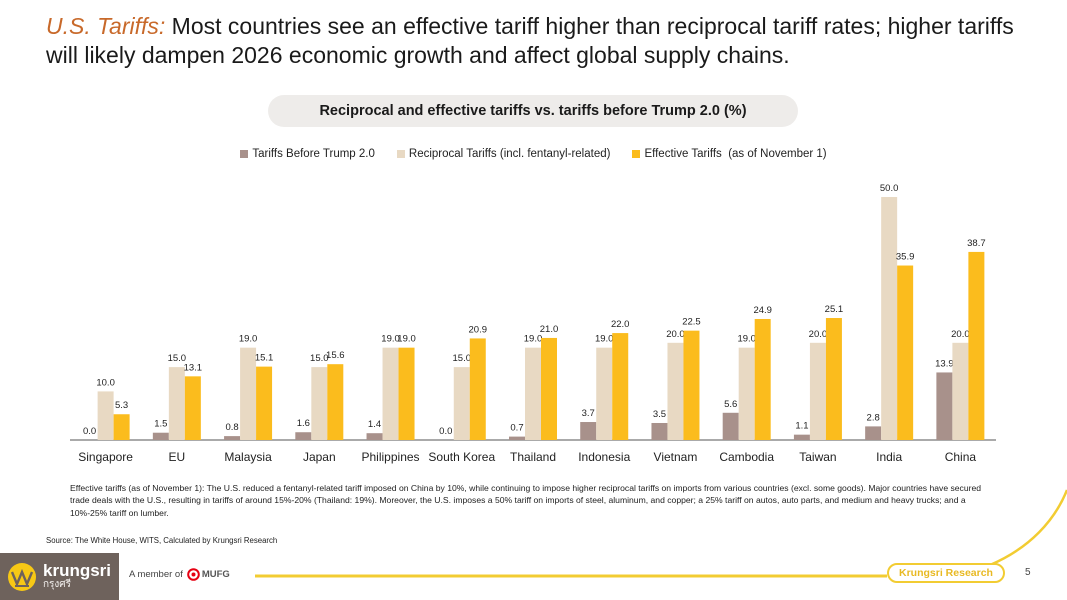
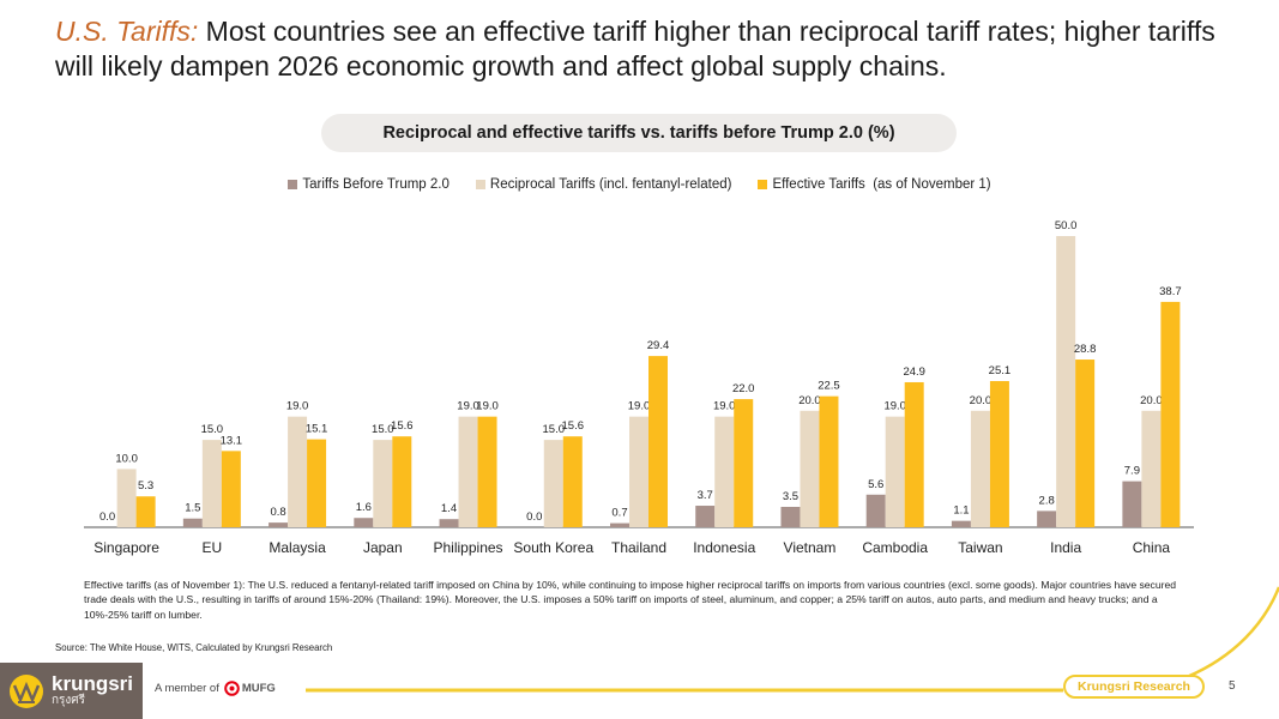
Effective Tariffs (as of November 1)/South Korea: 20.9 -> 15.6
Effective Tariffs (as of November 1)/Thailand: 21.0 -> 29.4
Effective Tariffs (as of November 1)/India: 35.9 -> 28.8
Tariffs Before Trump 2.0/China: 13.9 -> 7.9
